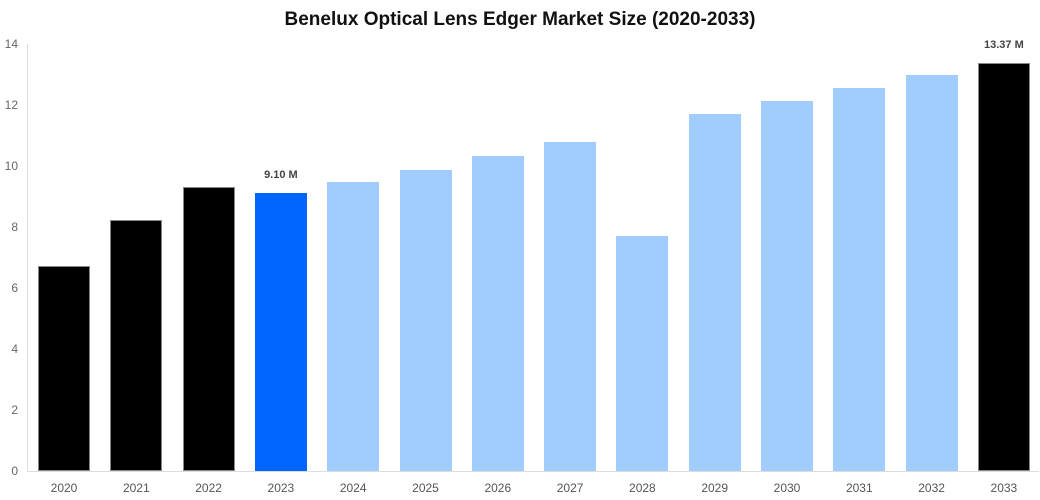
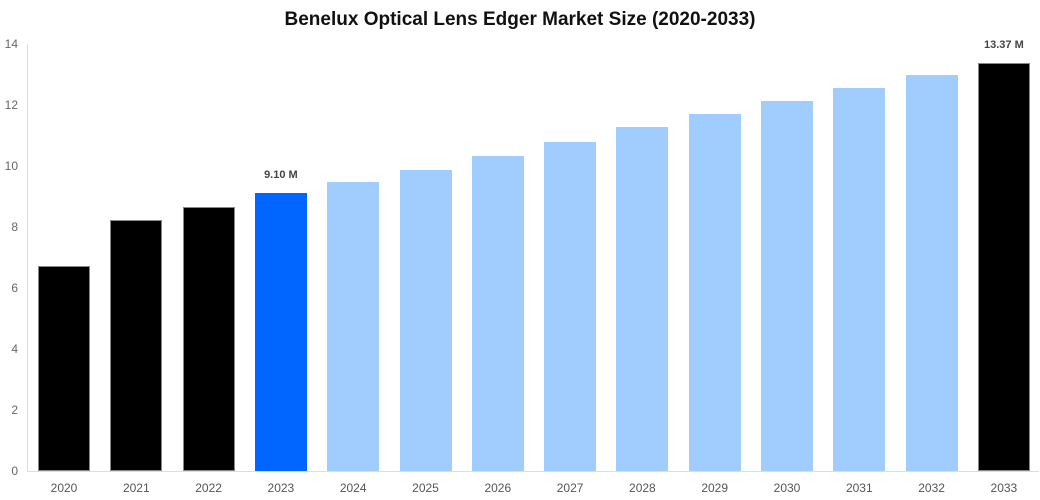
2022: 9.3 -> 8.7
2028: 7.7 -> 11.3
